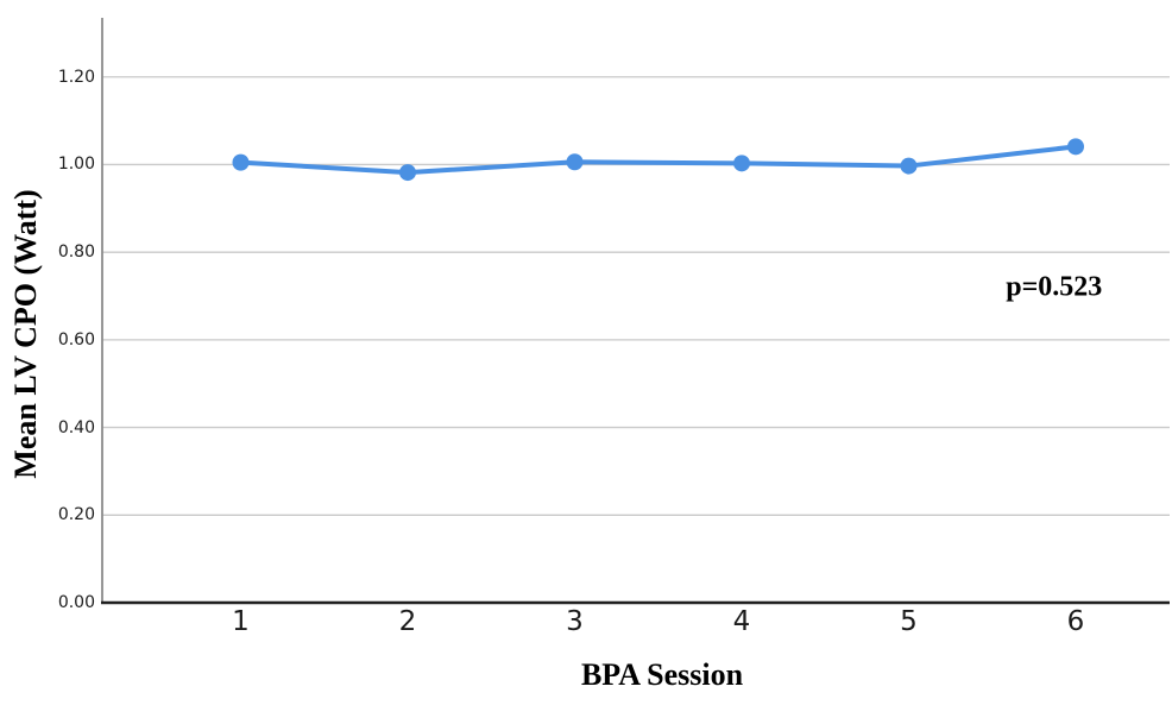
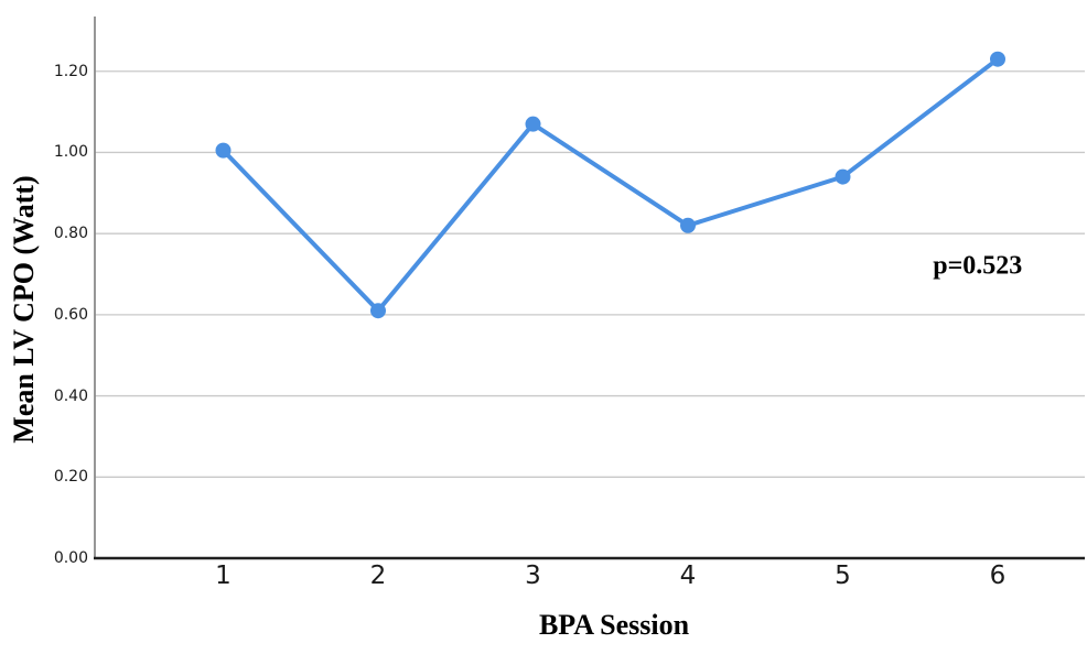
2: 0.98 -> 0.61
3: 1.01 -> 1.07
4: 1.00 -> 0.82
5: 1.00 -> 0.94
6: 1.04 -> 1.23
